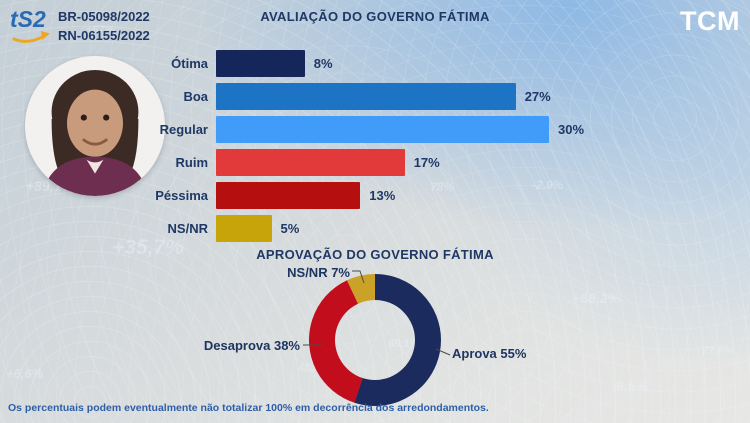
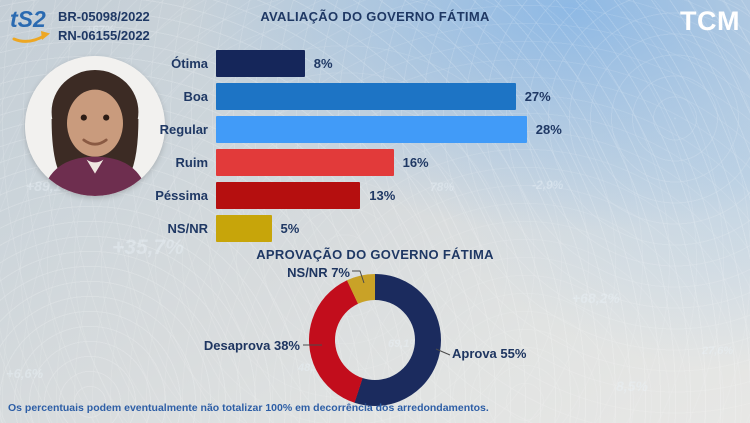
AVALIAÇÃO DO GOVERNO FÁTIMA/Regular: 30% -> 28%
AVALIAÇÃO DO GOVERNO FÁTIMA/Ruim: 17% -> 16%
